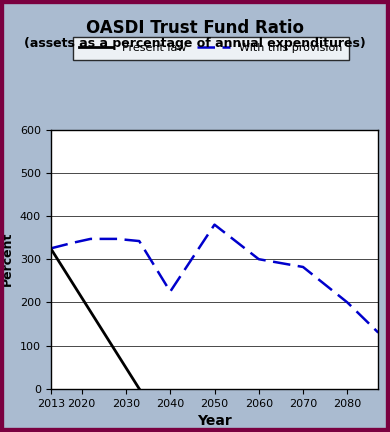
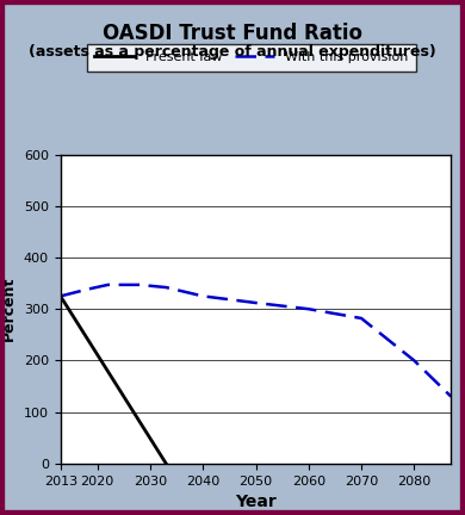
2040: 225 -> 325
2050: 380 -> 312
